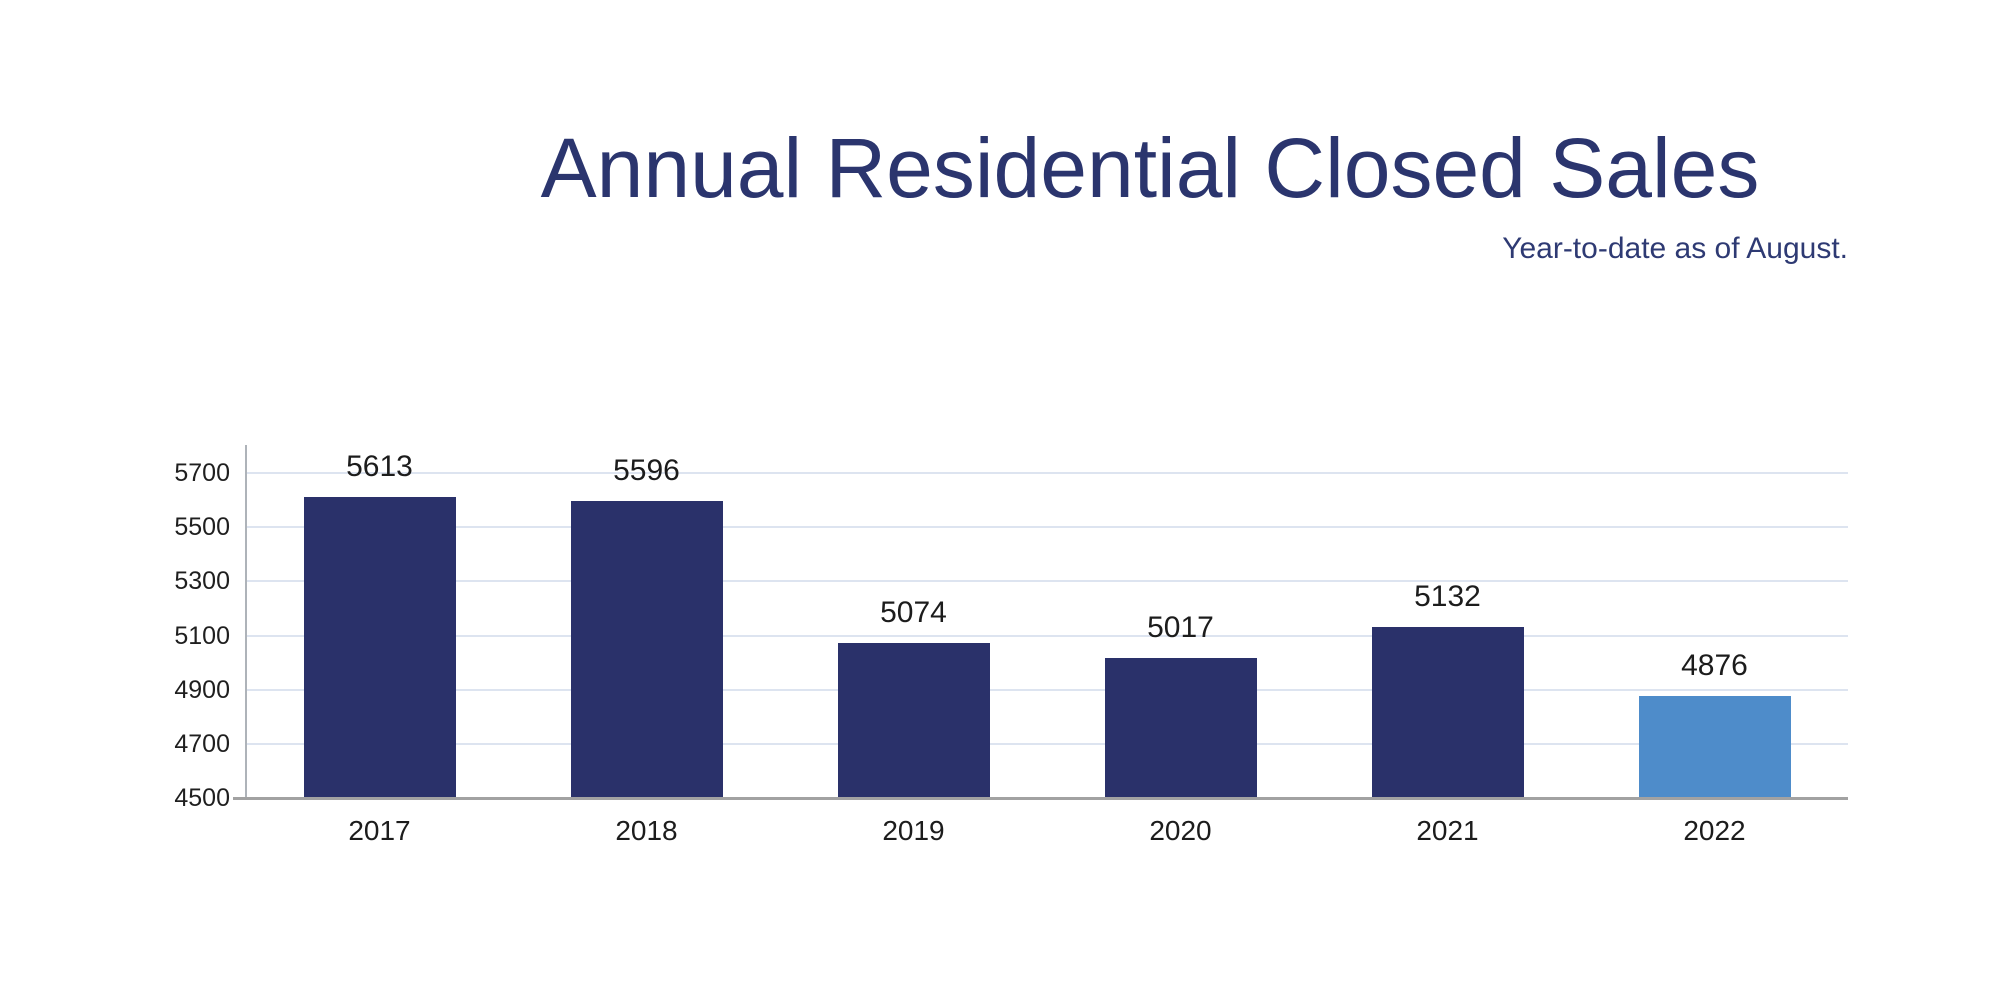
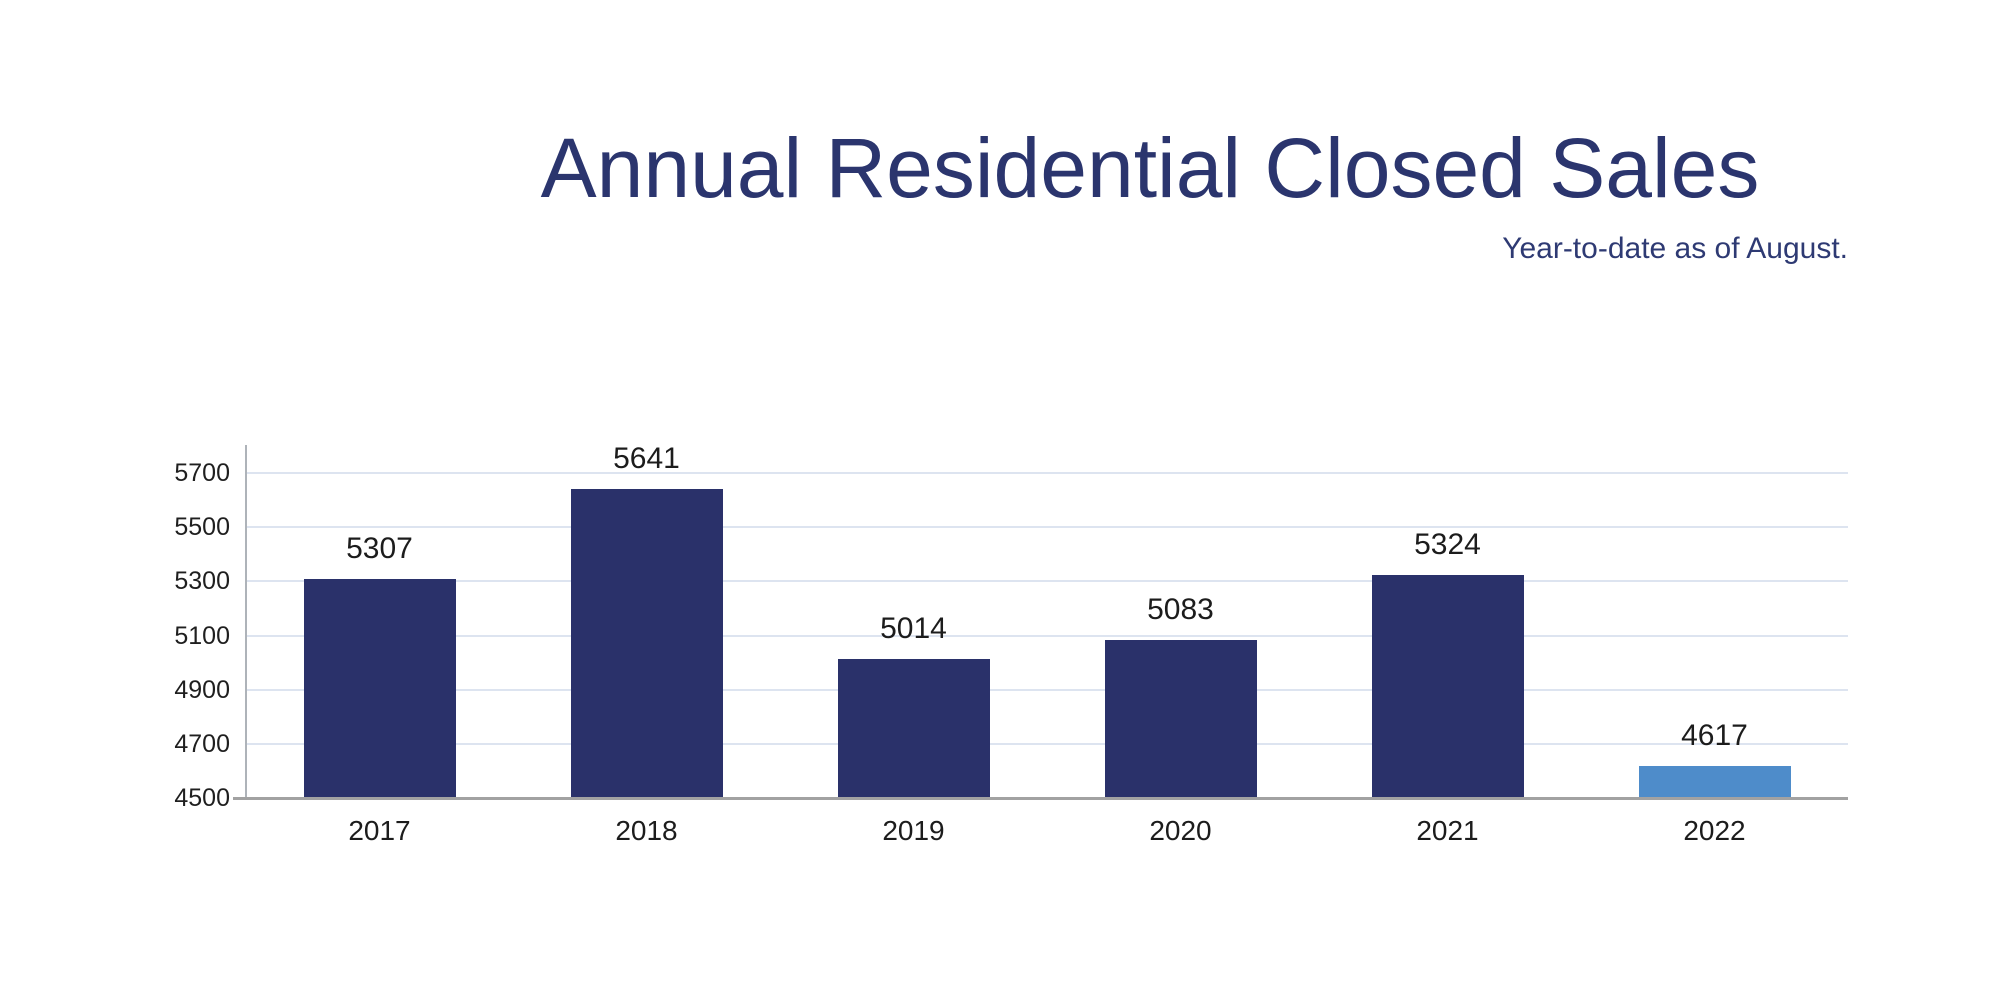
2017: 5613 -> 5307
2018: 5596 -> 5641
2019: 5074 -> 5014
2020: 5017 -> 5083
2021: 5132 -> 5324
2022: 4876 -> 4617
